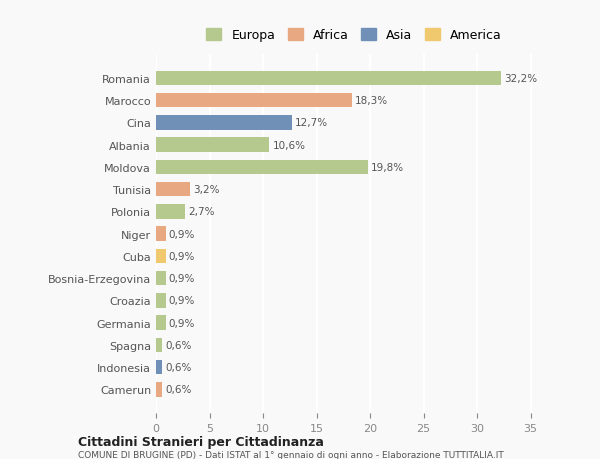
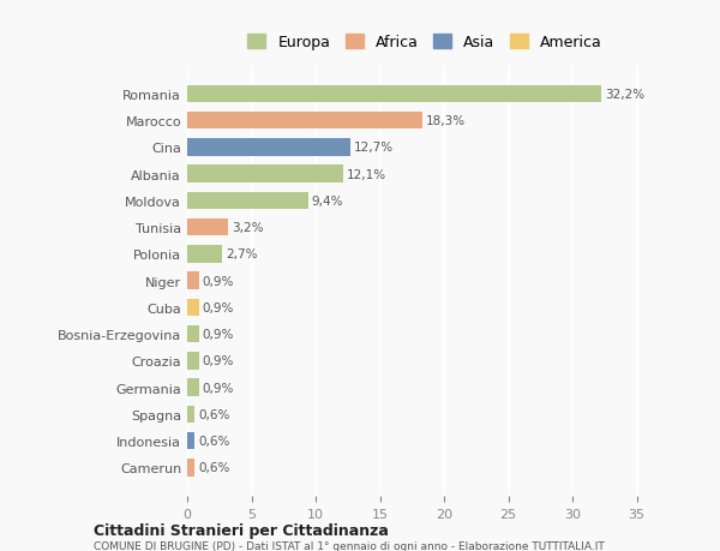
Albania: 10,6% -> 12,1%
Moldova: 19,8% -> 9,4%
